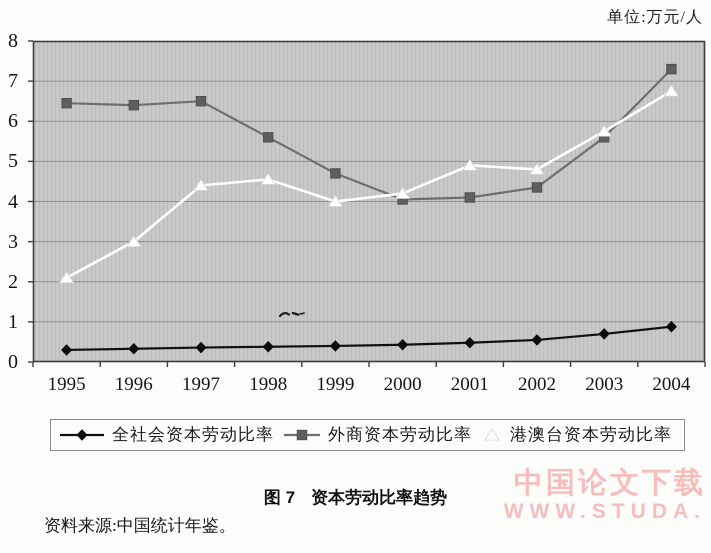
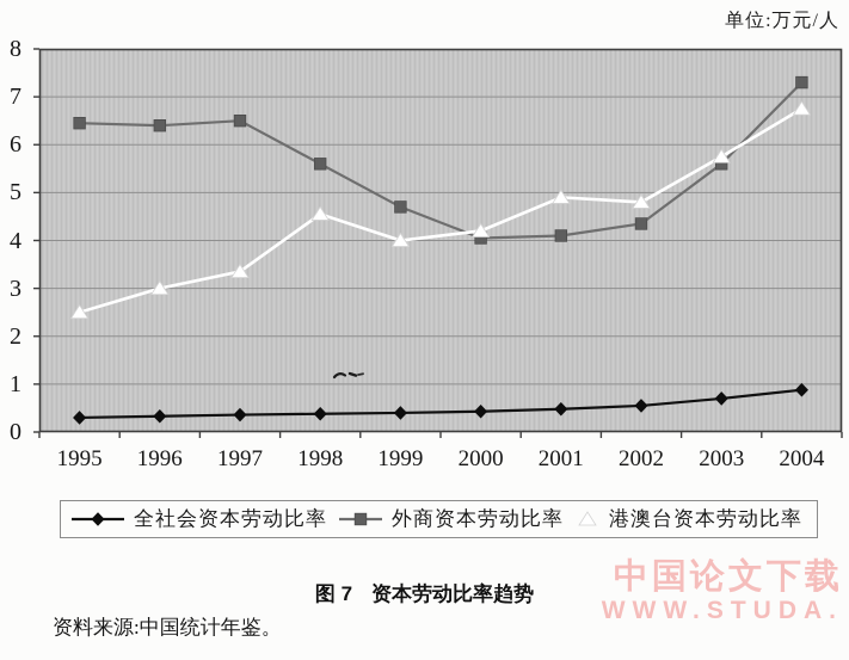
港澳台资本劳动比率/1995: 2.1 -> 2.5
港澳台资本劳动比率/1997: 4.4 -> 3.4
